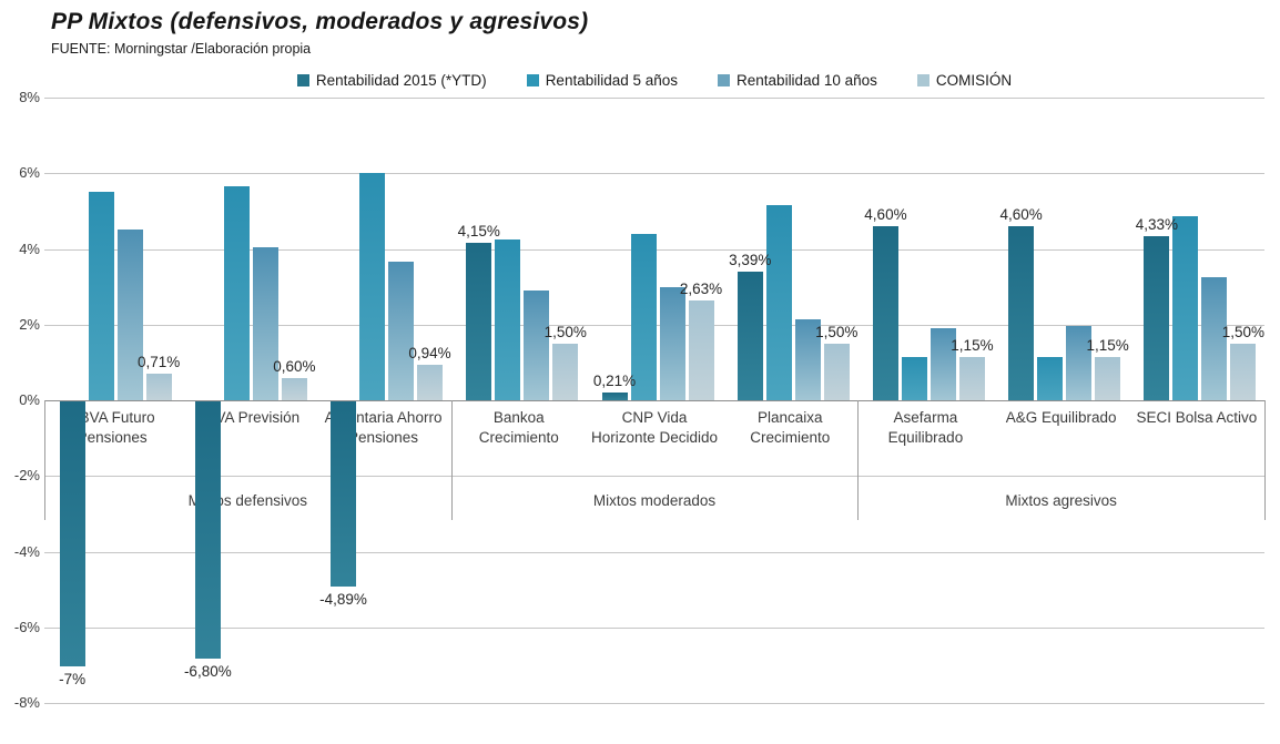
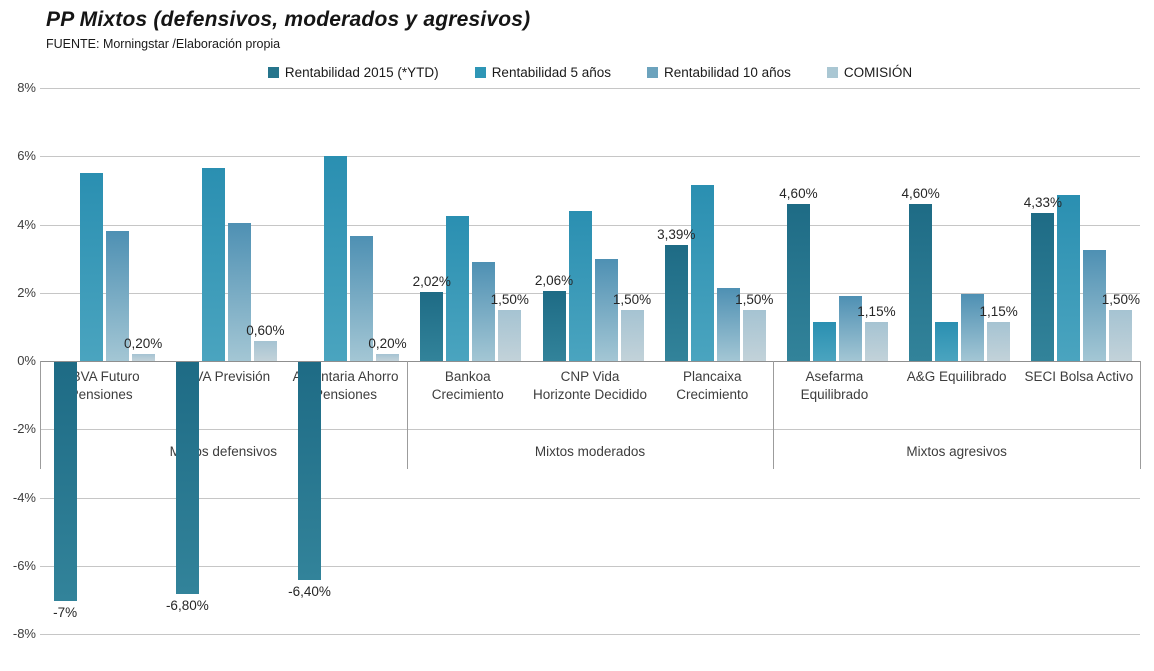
Rentabilidad 10 años/BBVA Futuro Pensiones: 4.5% -> 3.8%
COMISIÓN/BBVA Futuro Pensiones: 0,71% -> 0,20%
Rentabilidad 2015 (*YTD)/Argentaria Ahorro Pensiones: -4,89% -> -6,40%
COMISIÓN/Argentaria Ahorro Pensiones: 0,94% -> 0,20%
Rentabilidad 2015 (*YTD)/Bankoa Crecimiento: 4,15% -> 2,02%
Rentabilidad 2015 (*YTD)/CNP Vida Horizonte Decidido: 0,21% -> 2,06%
COMISIÓN/CNP Vida Horizonte Decidido: 2,63% -> 1,50%
